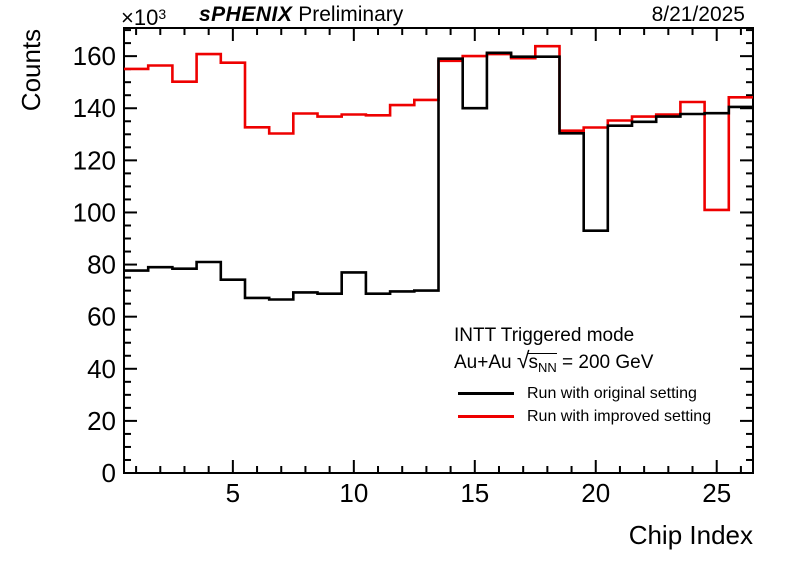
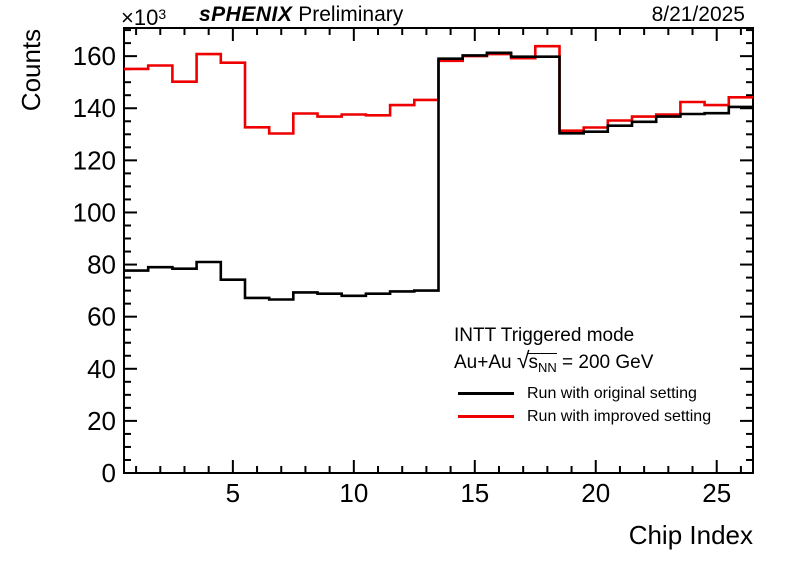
Run with original setting/10: 77 -> 68
Run with original setting/15: 140 -> 160
Run with original setting/20: 93 -> 131
Run with improved setting/25: 101 -> 141
